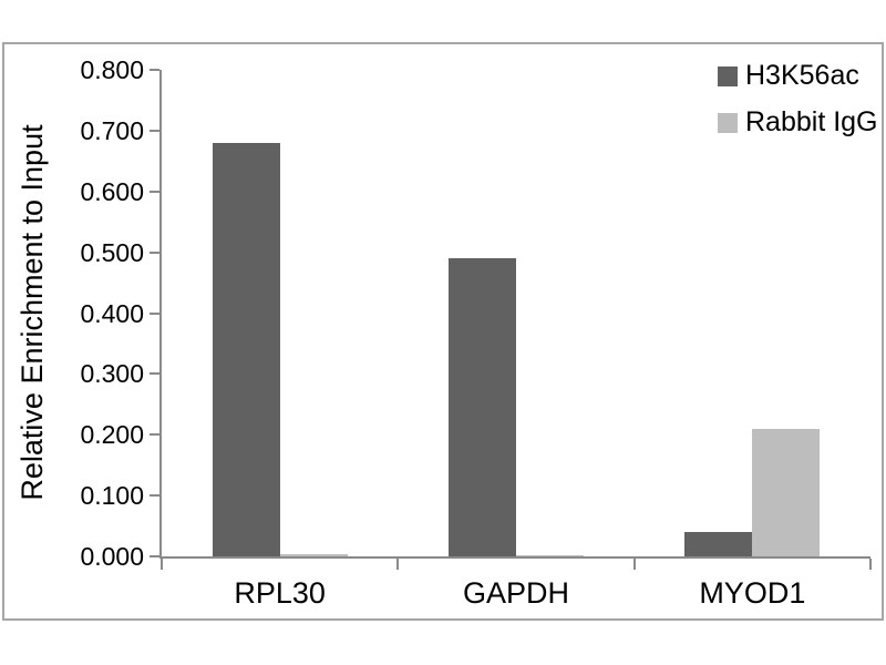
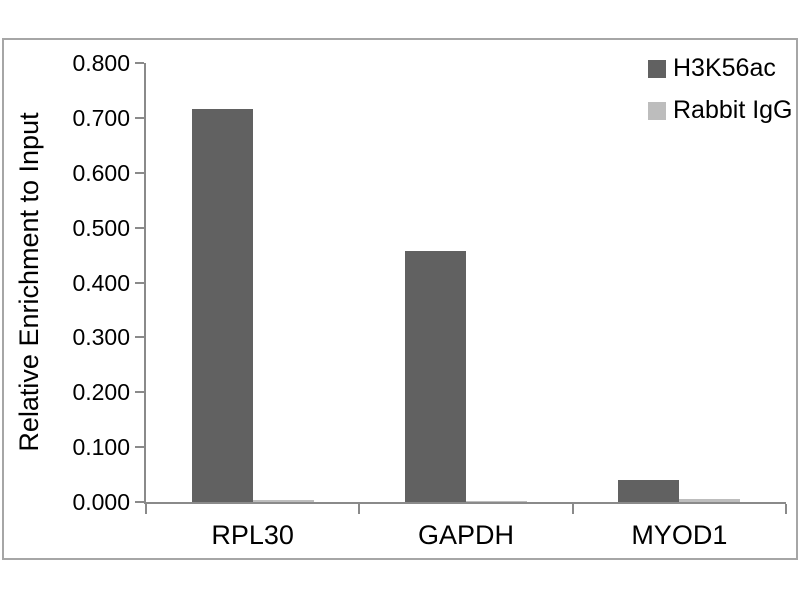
H3K56ac/RPL30: 0.68 -> 0.72
H3K56ac/GAPDH: 0.49 -> 0.46
Rabbit IgG/MYOD1: 0.21 -> 0.01
